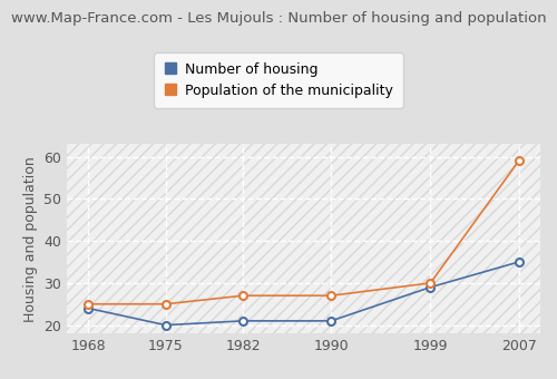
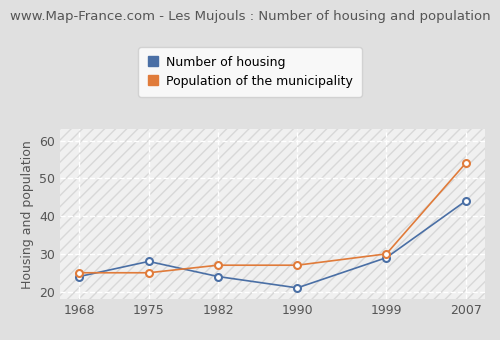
Number of housing/1975: 20 -> 28
Number of housing/1982: 21 -> 24
Number of housing/2007: 35 -> 44
Population of the municipality/2007: 59 -> 54
